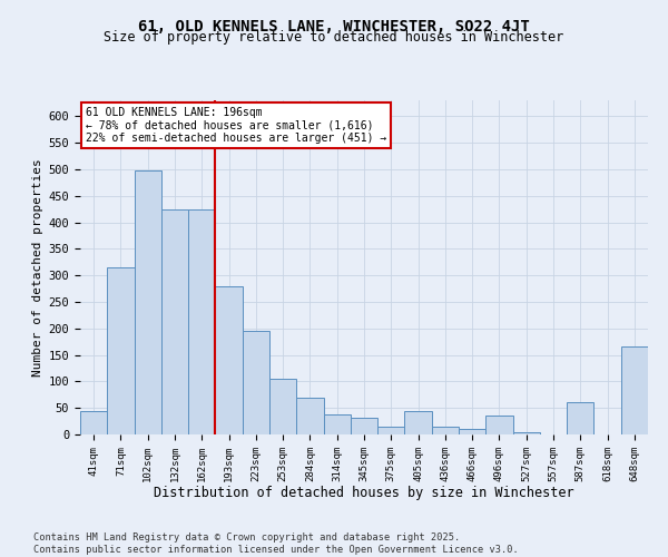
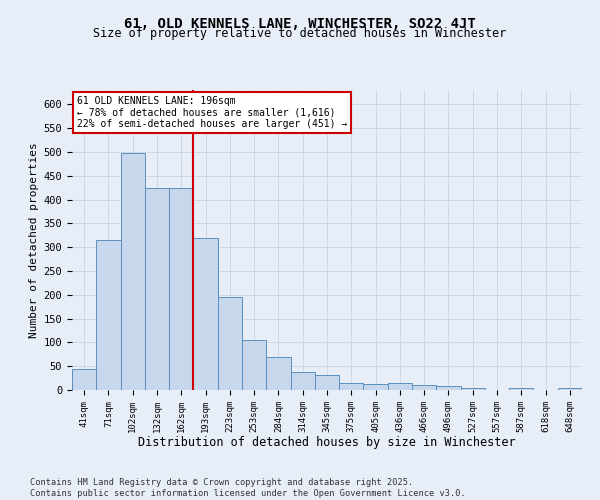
193sqm: 280 -> 320
405sqm: 45 -> 12
496sqm: 35 -> 8
587sqm: 60 -> 4
648sqm: 165 -> 4
